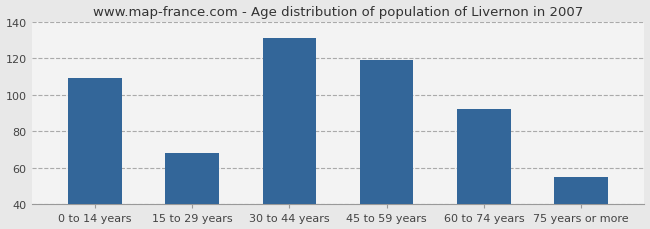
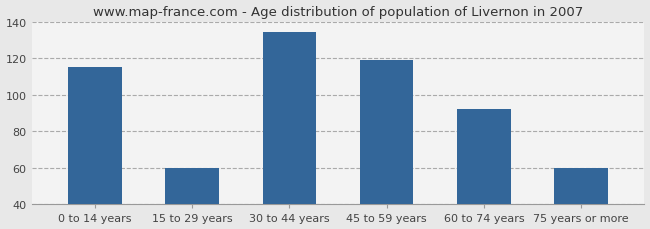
0 to 14 years: 109 -> 115
15 to 29 years: 68 -> 60
30 to 44 years: 131 -> 134
75 years or more: 55 -> 60
